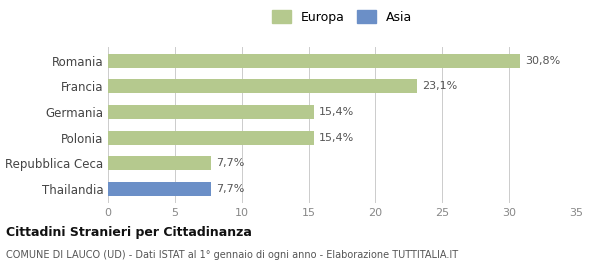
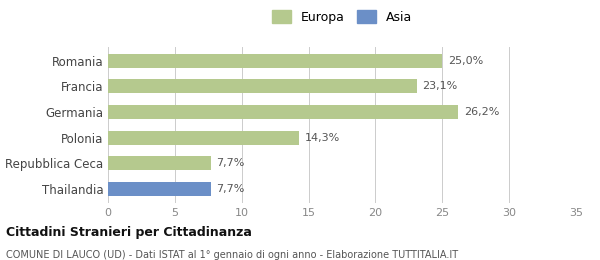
Romania: 30,8% -> 25,0%
Germania: 15,4% -> 26,2%
Polonia: 15,4% -> 14,3%
